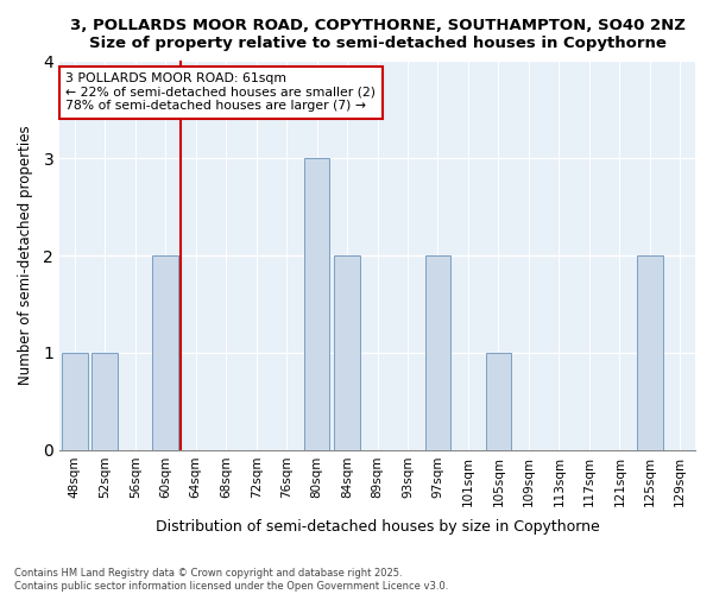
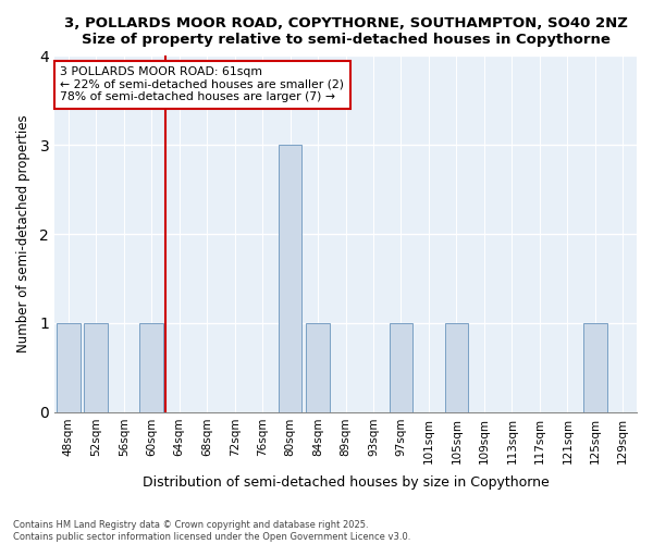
60sqm: 2 -> 1
84sqm: 2 -> 1
97sqm: 2 -> 1
125sqm: 2 -> 1
